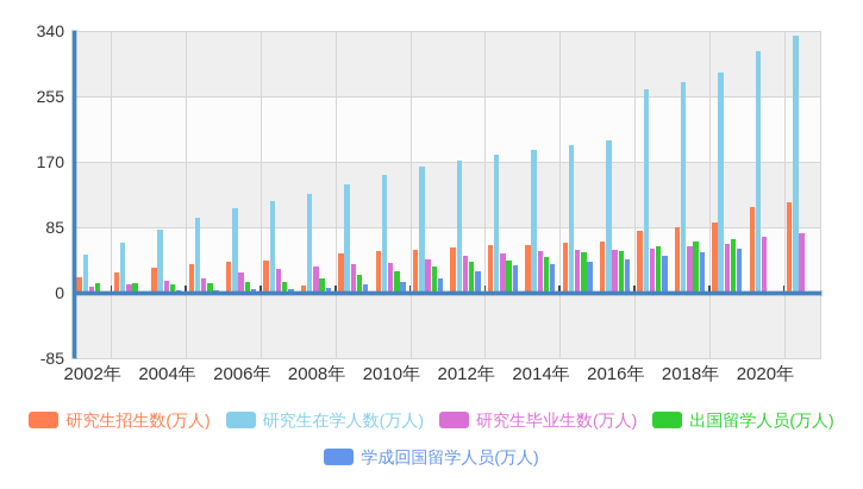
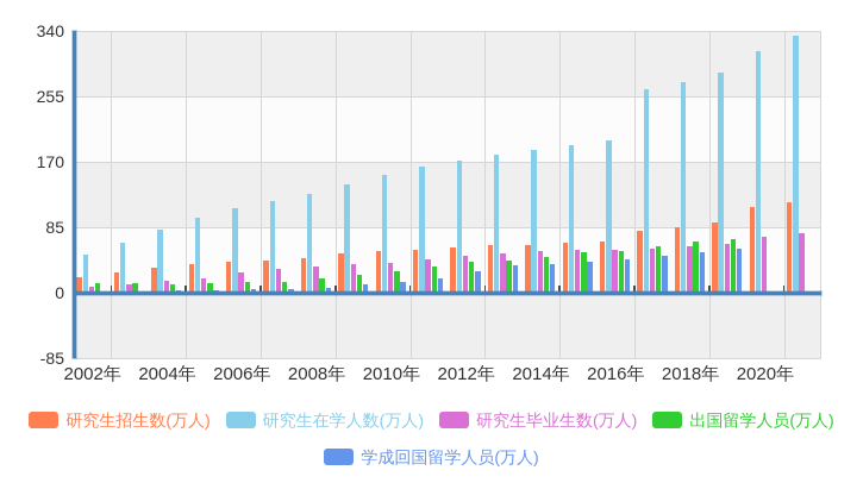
研究生招生数(万人)/2008年: 10 -> 40
